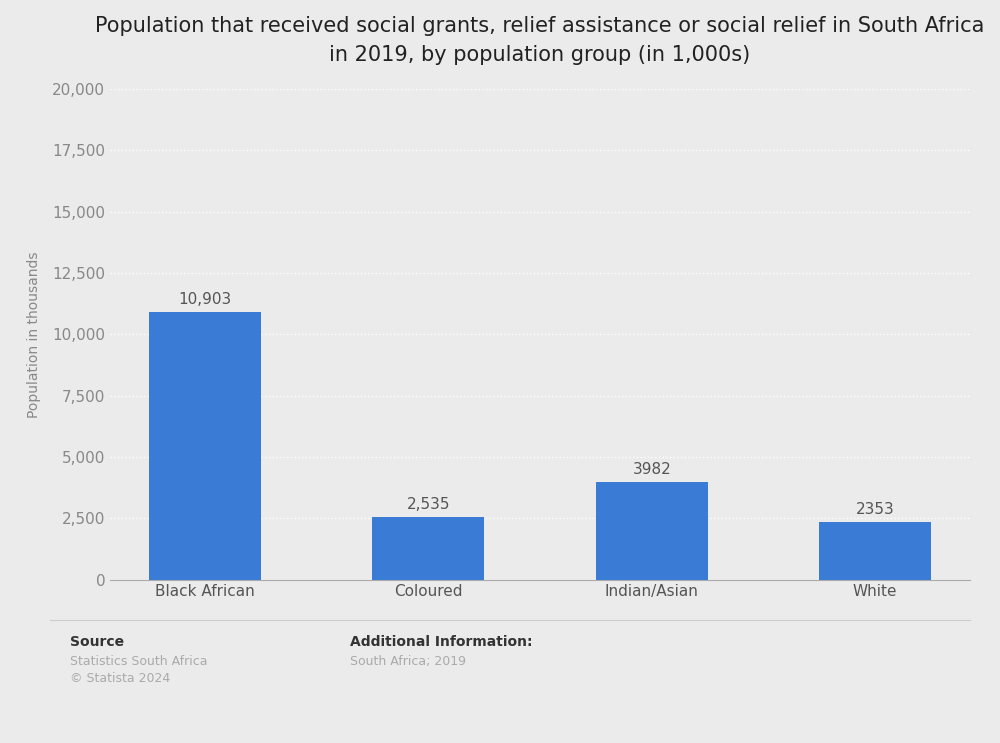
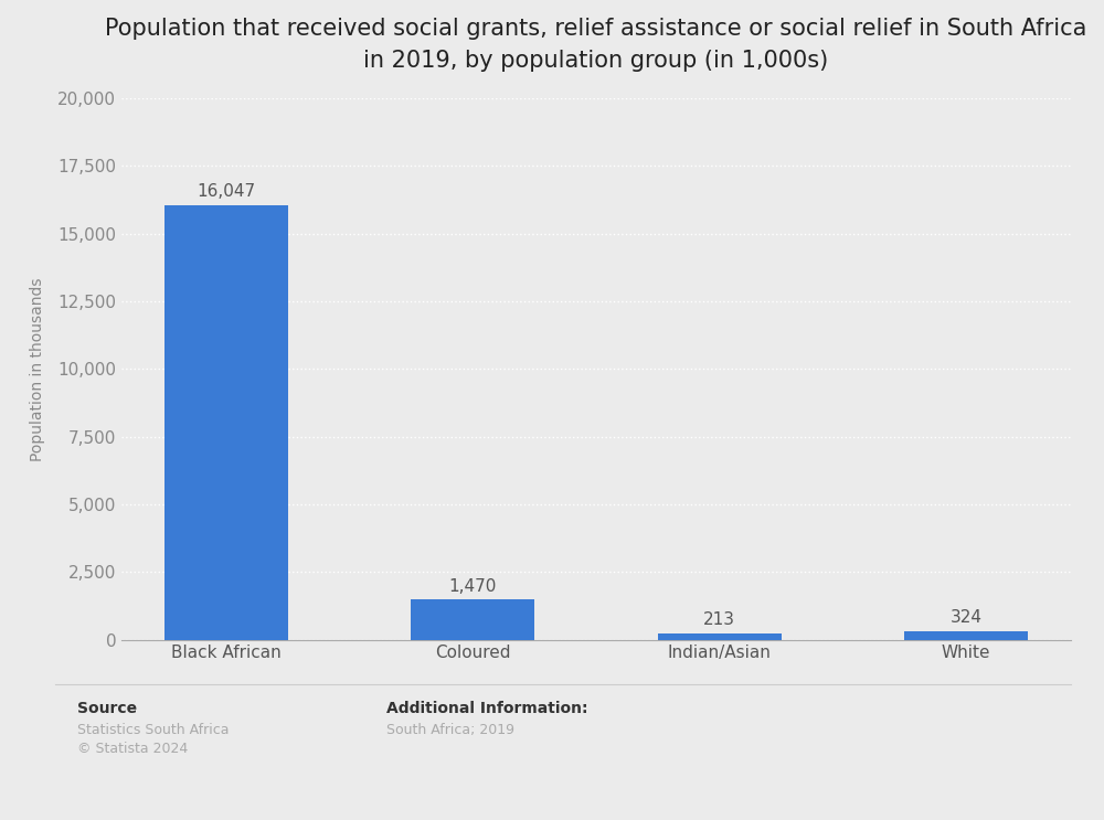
Black African: 10,903 -> 16,047
Coloured: 2,535 -> 1,470
Indian/Asian: 3982 -> 213
White: 2353 -> 324
